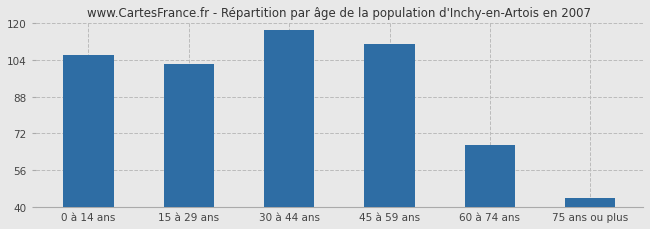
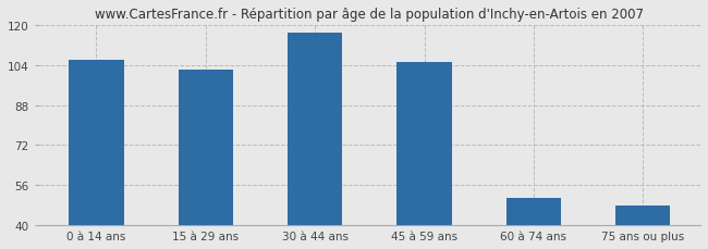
45 à 59 ans: 111 -> 105
60 à 74 ans: 67 -> 51
75 ans ou plus: 44 -> 48
